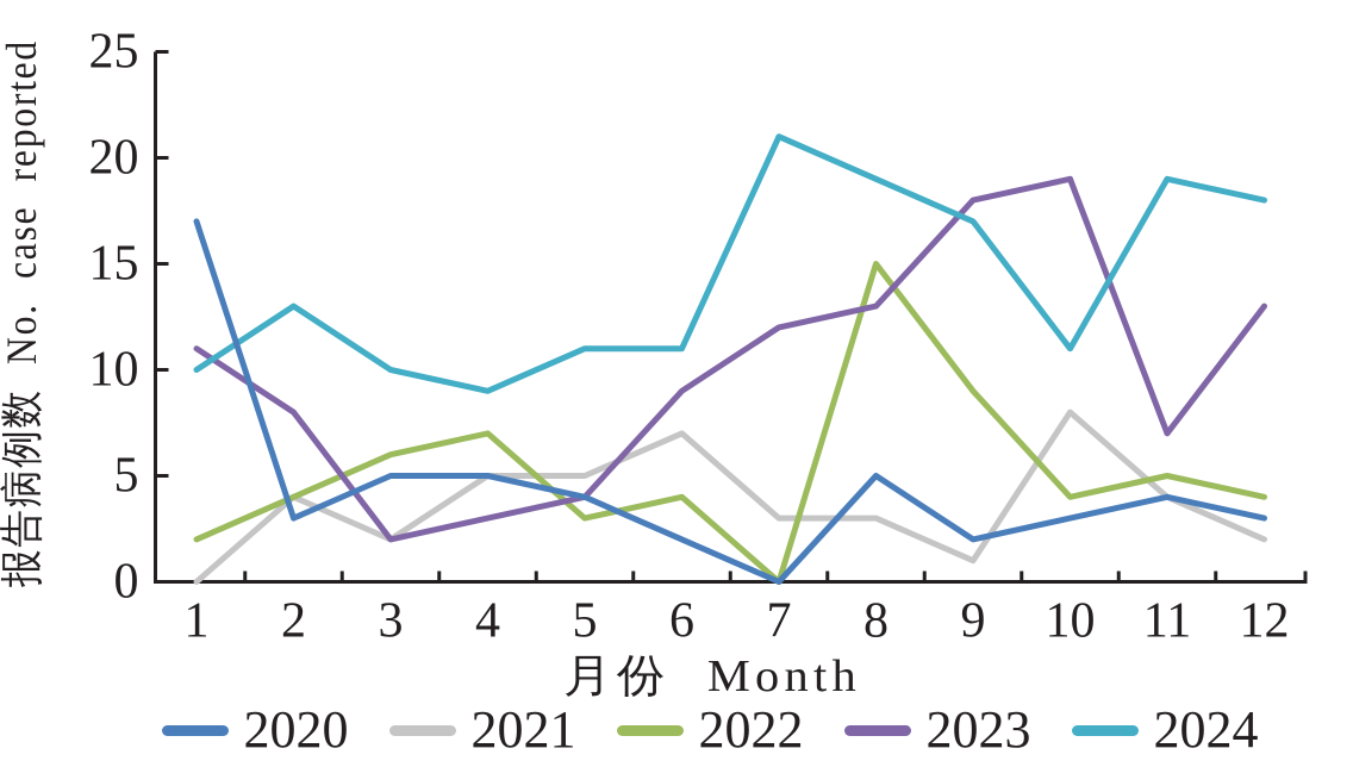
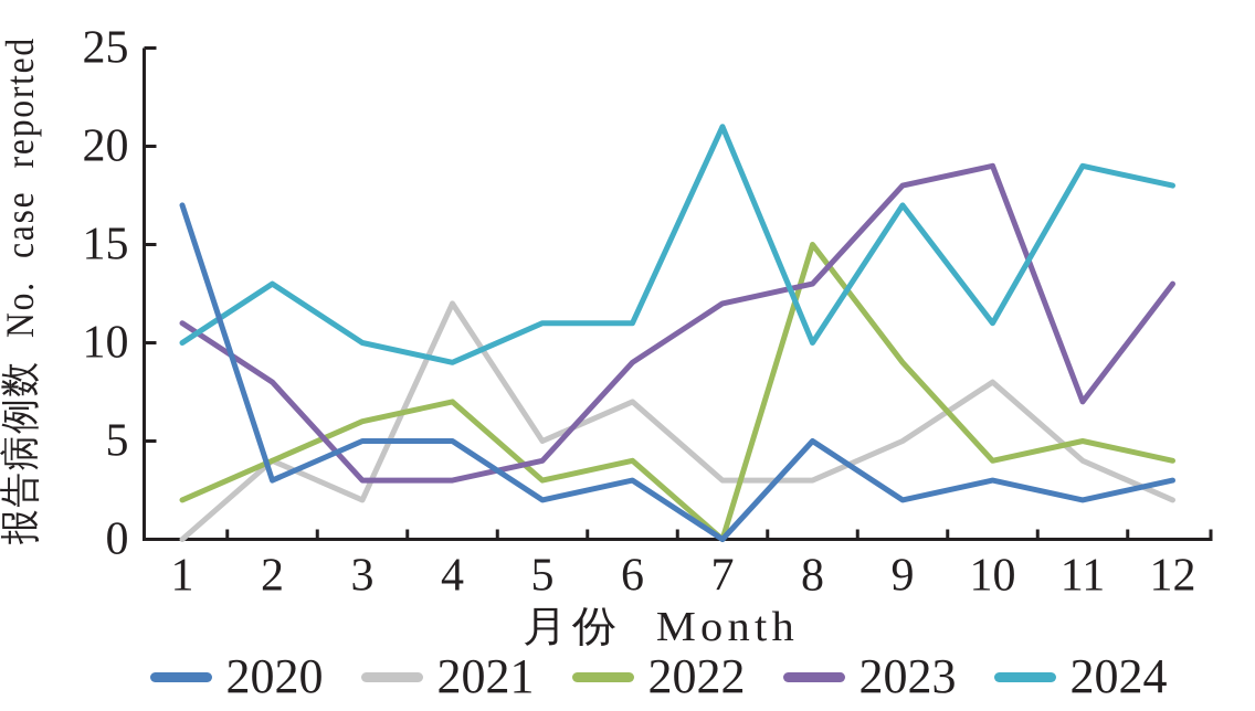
2023/3: 2 -> 3
2021/4: 5 -> 12
2020/5: 4 -> 2
2020/6: 2 -> 3
2024/8: 19 -> 10
2021/9: 1 -> 5
2020/11: 4 -> 2
